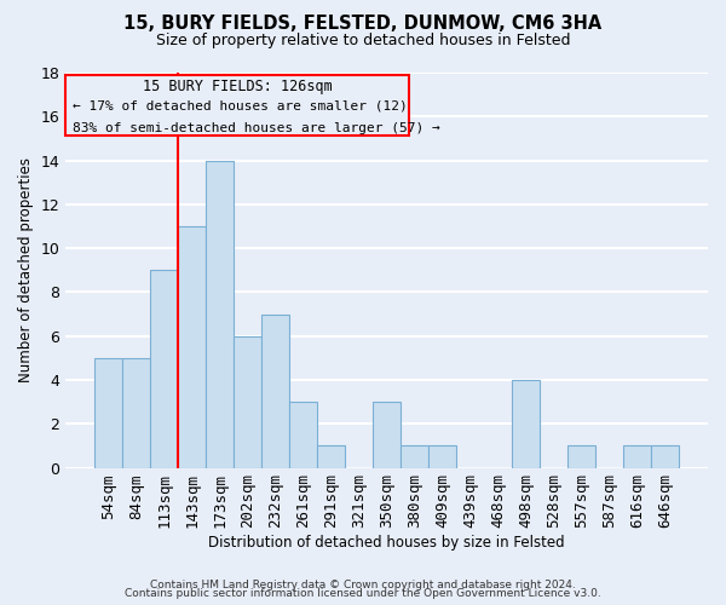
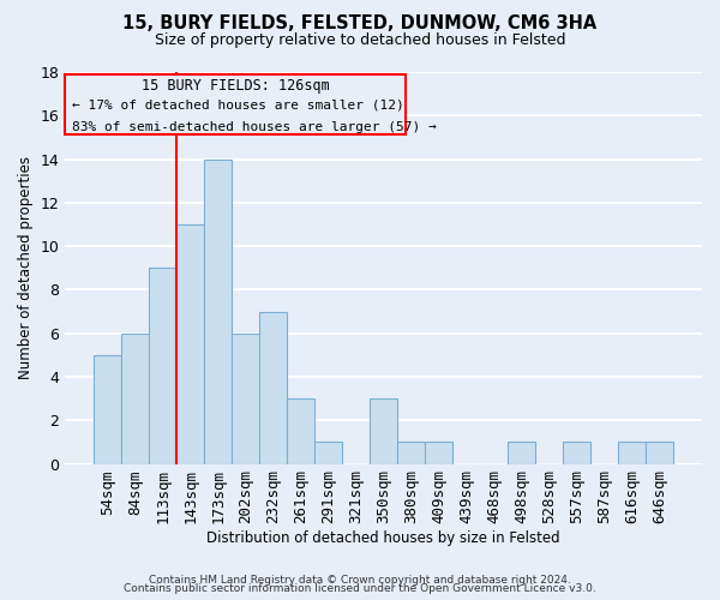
84sqm: 5 -> 6
498sqm: 4 -> 1
